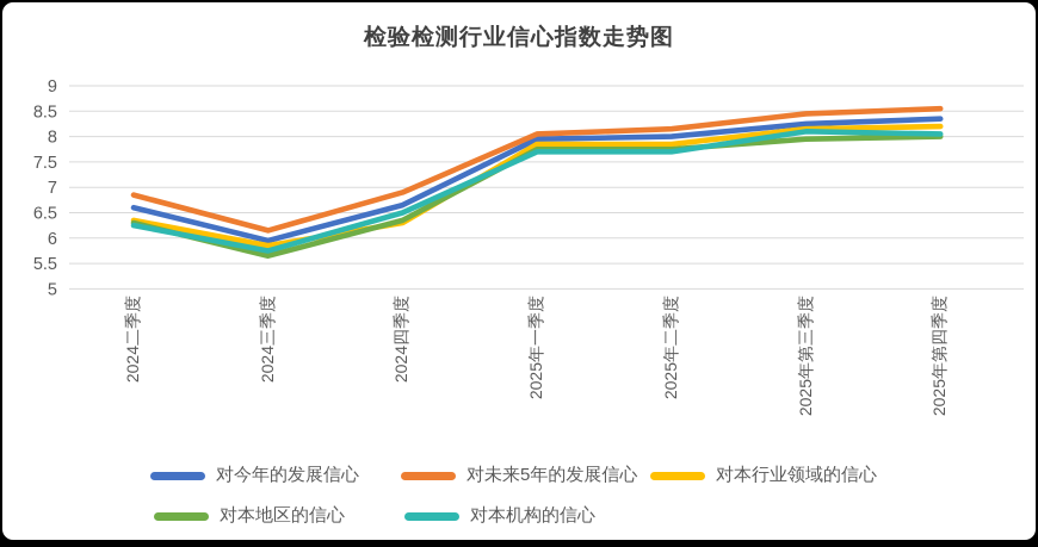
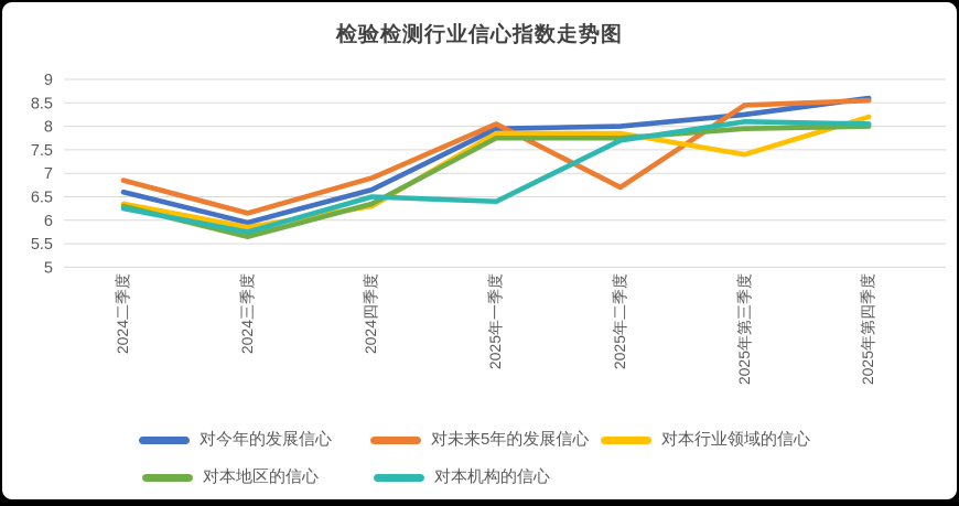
对本机构的信心/2025年一季度: 7.7 -> 6.4
对未来5年的发展信心/2025年二季度: 8.2 -> 6.7
对本行业领域的信心/2025年第三季度: 8.2 -> 7.4
对今年的发展信心/2025年第四季度: 8.3 -> 8.6
